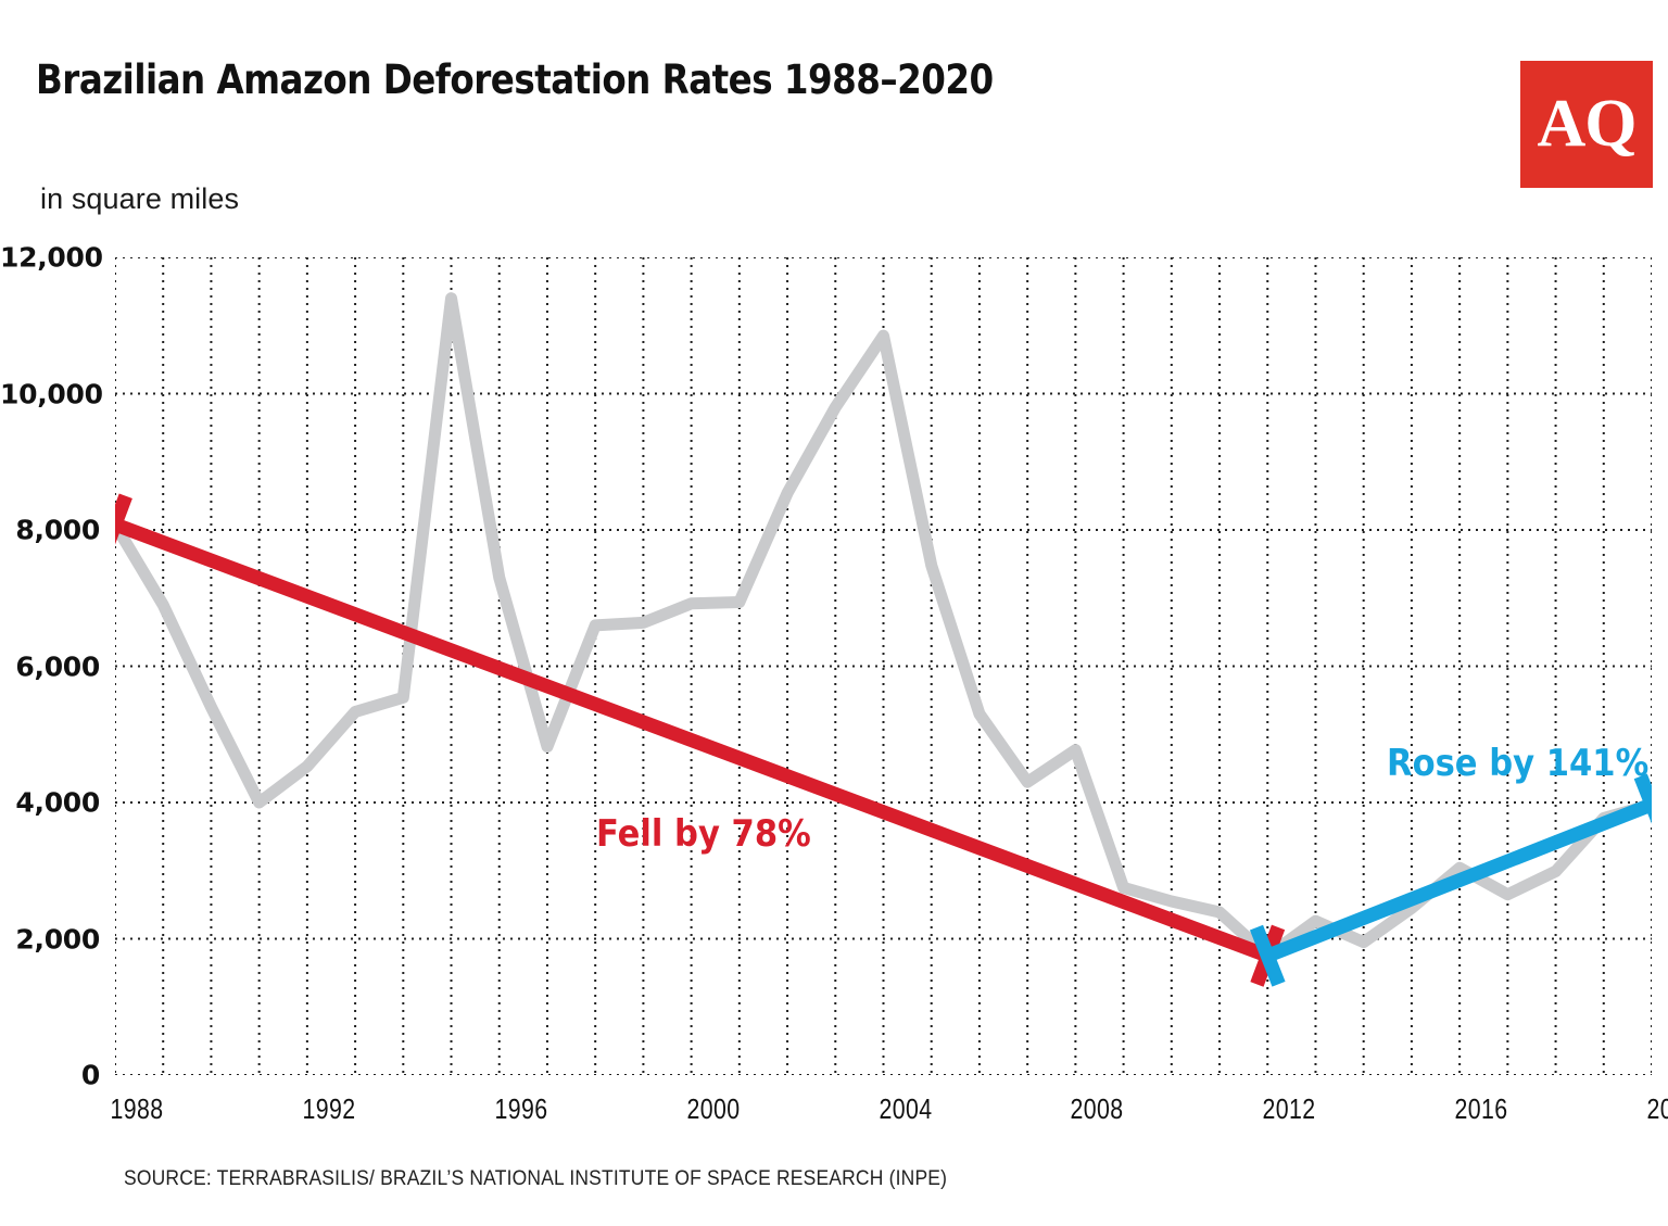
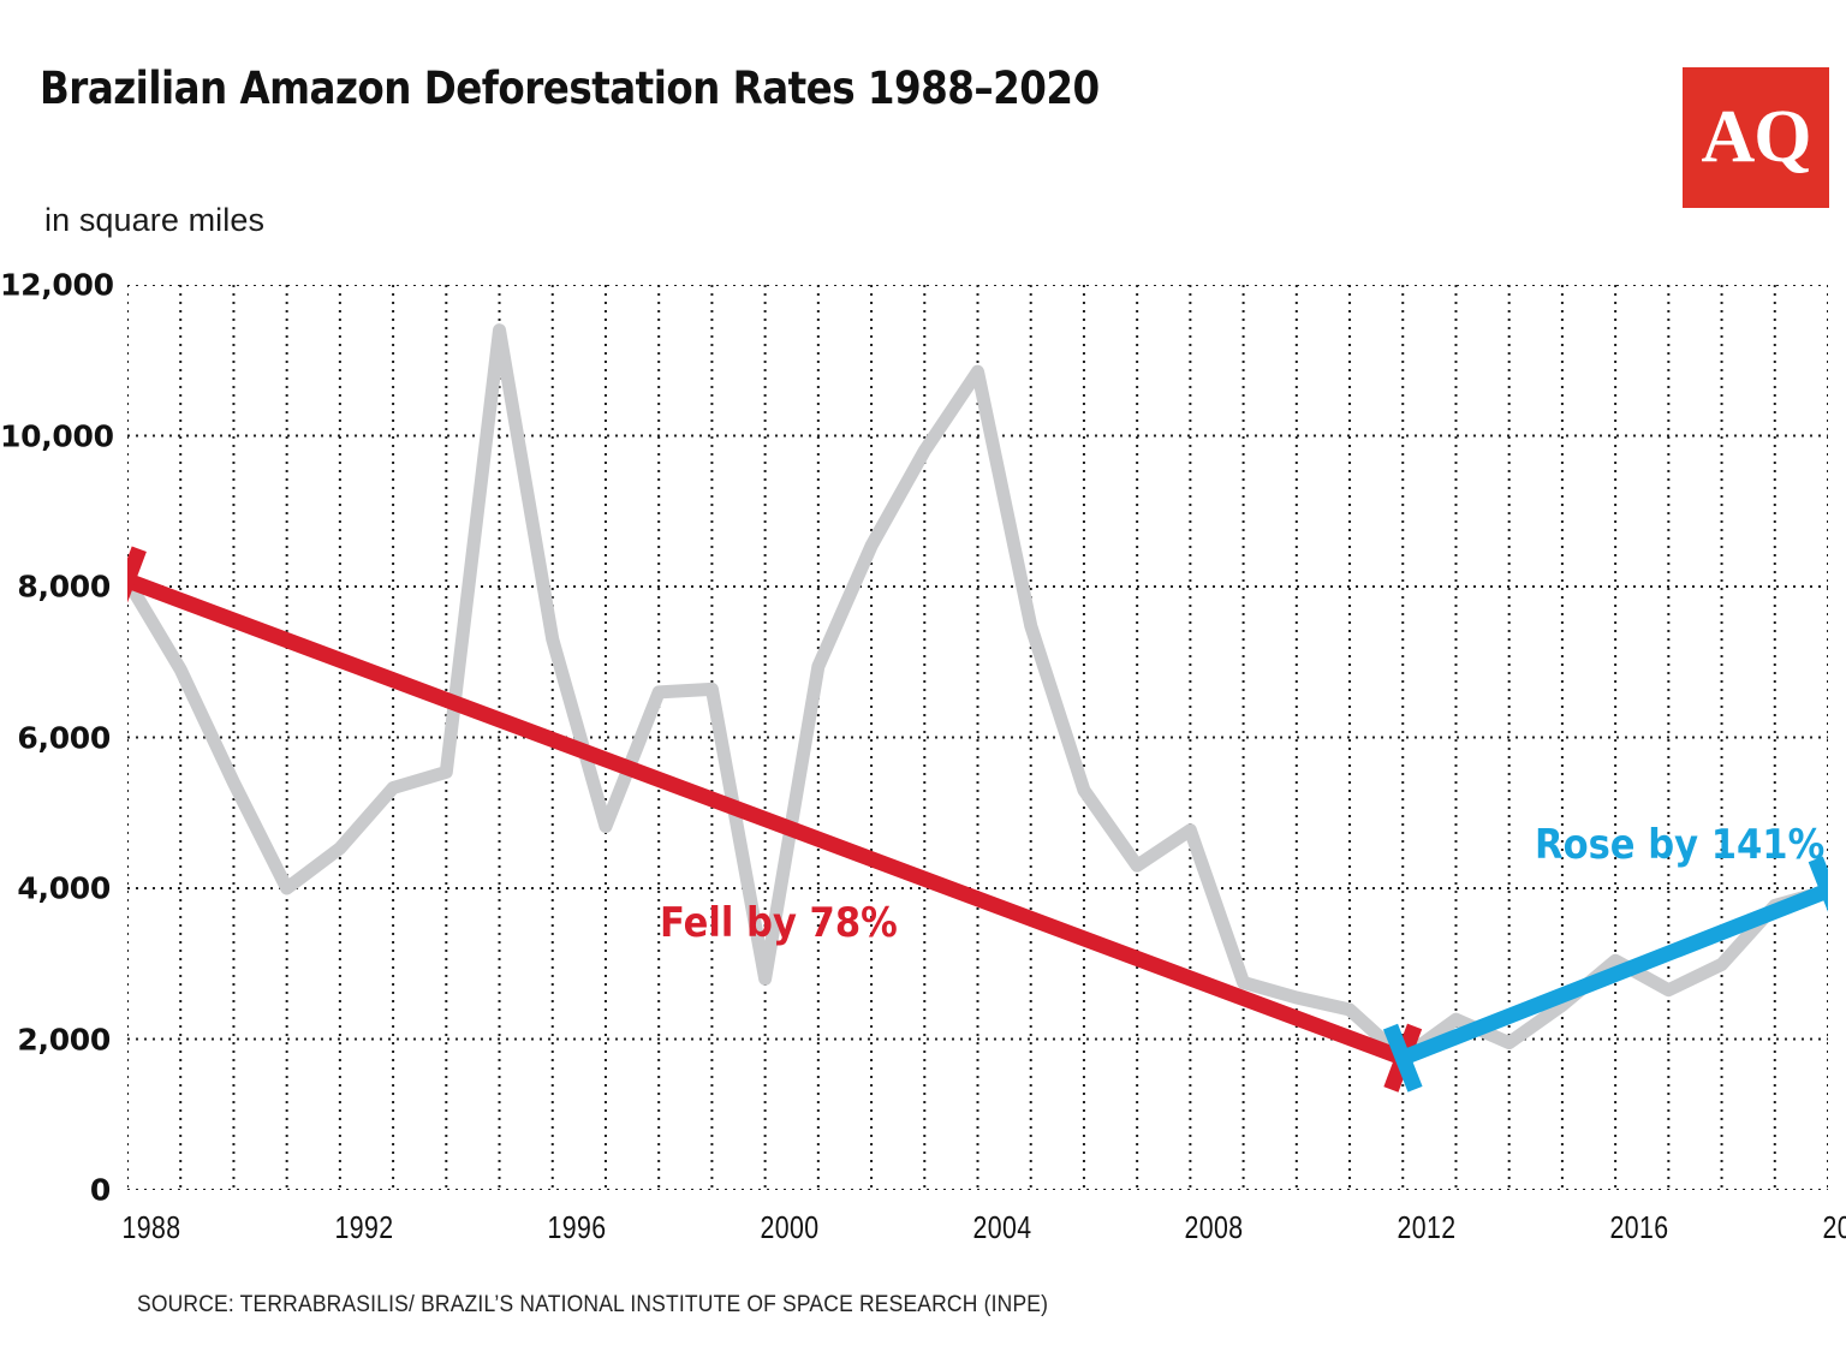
2000: 6900 -> 2800
